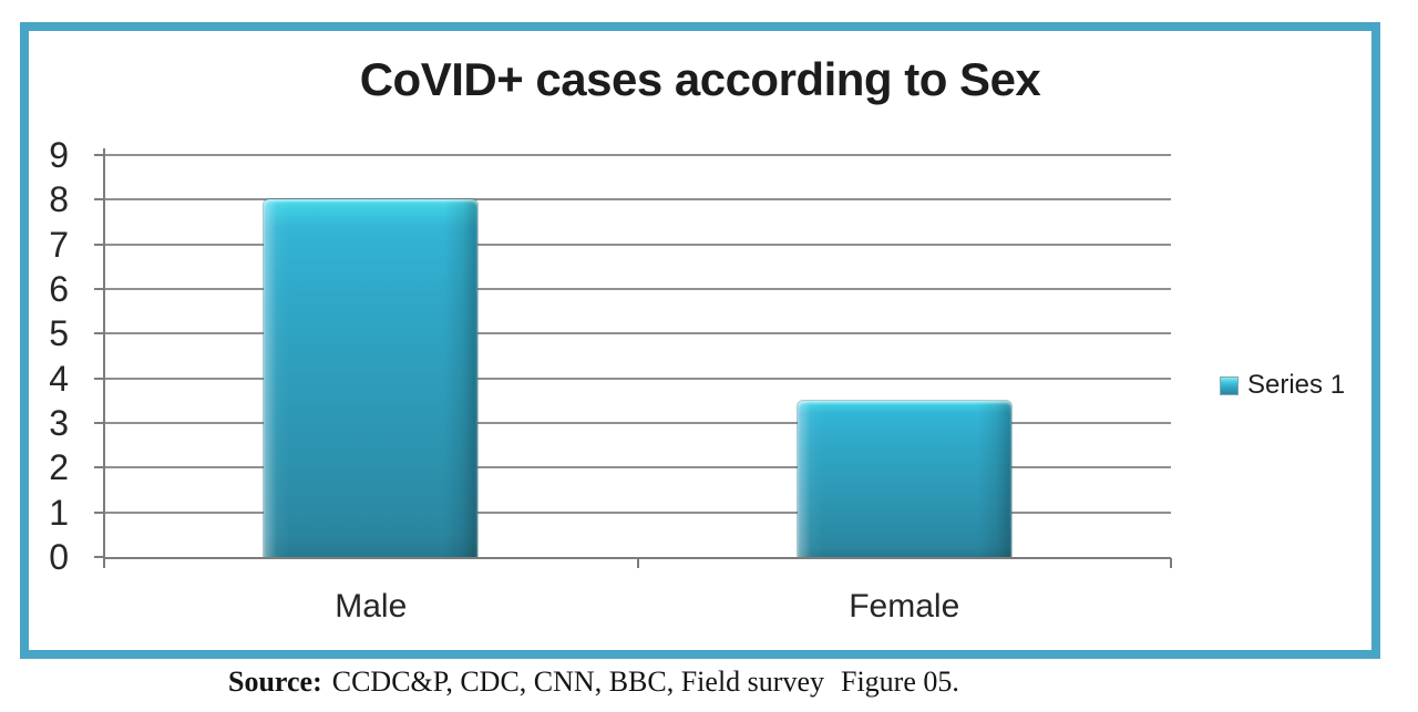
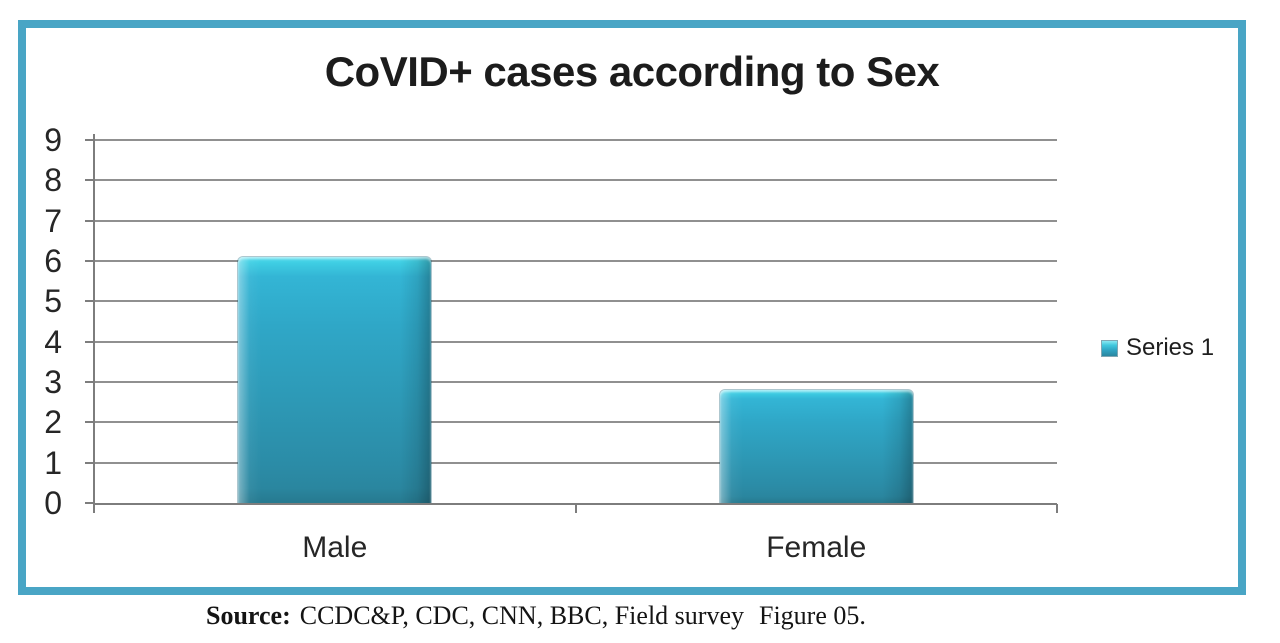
Male: 8.0 -> 6.1
Female: 3.5 -> 2.8
